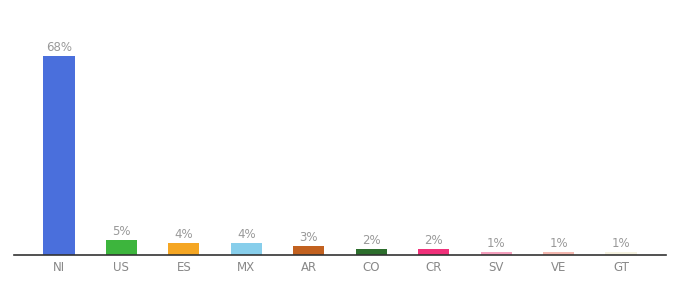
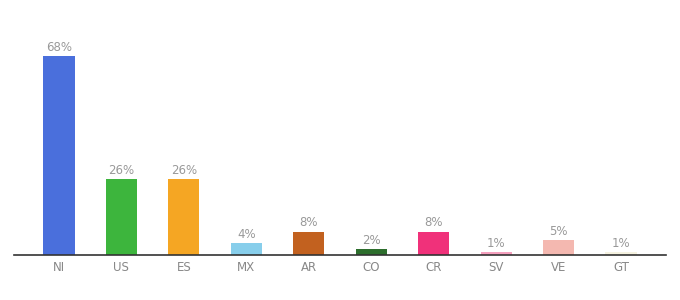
US: 5% -> 26%
ES: 4% -> 26%
AR: 3% -> 8%
CR: 2% -> 8%
VE: 1% -> 5%
